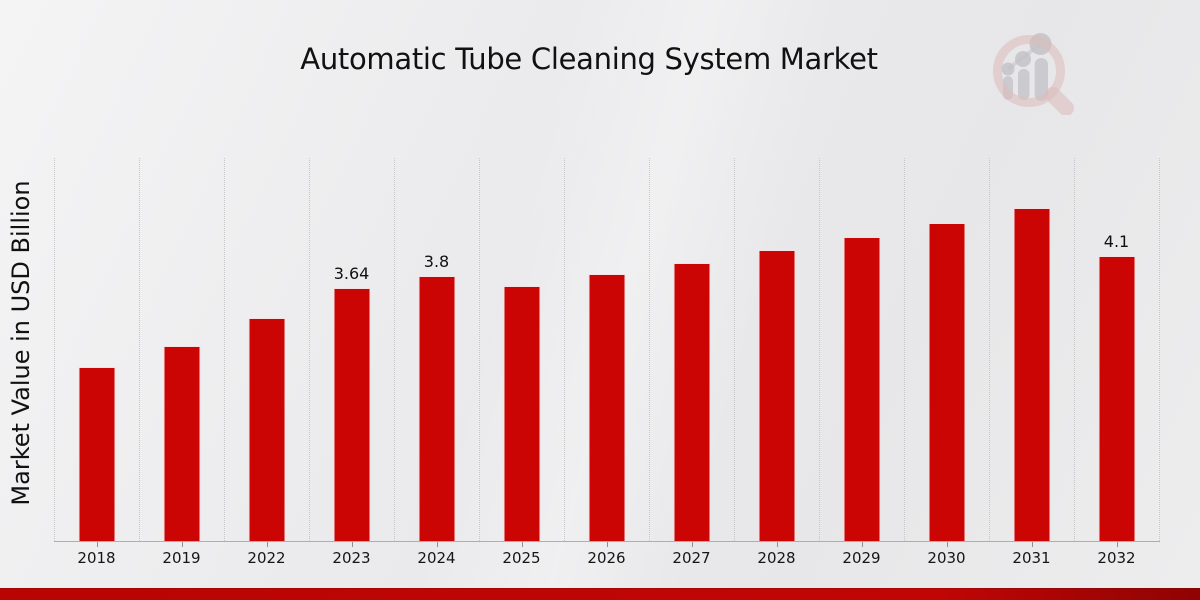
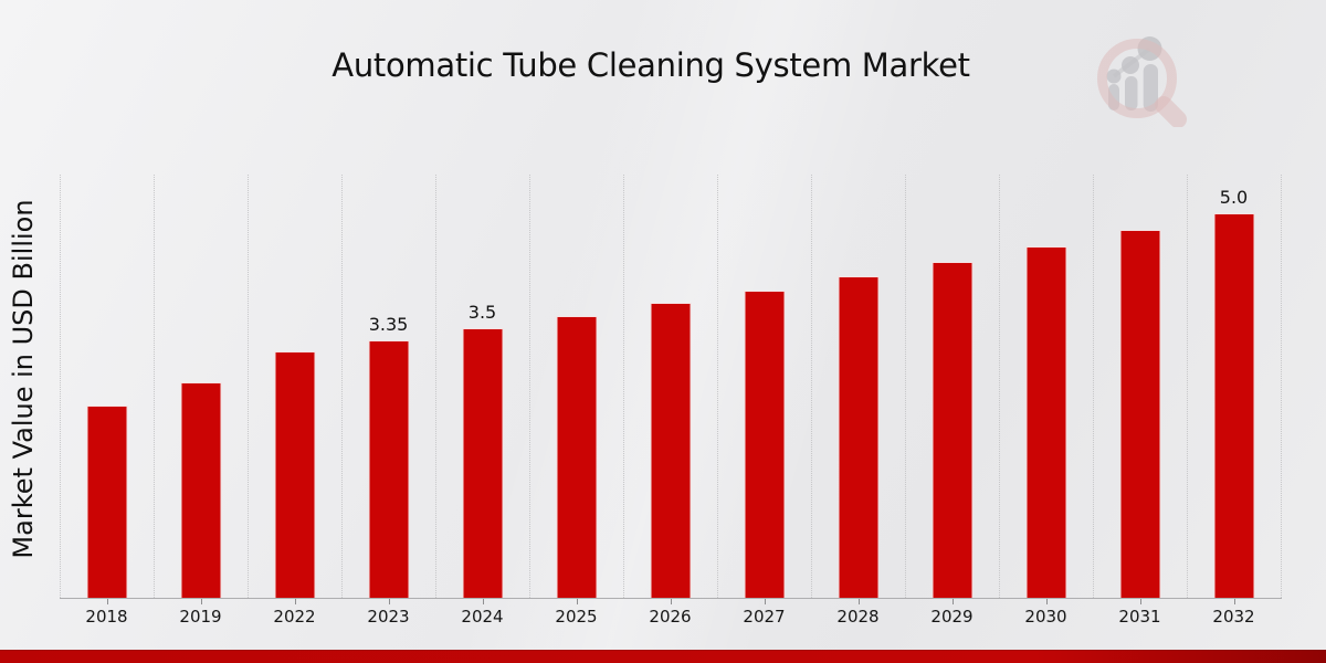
2023: 3.64 -> 3.35
2024: 3.8 -> 3.5
2032: 4.1 -> 5.0
